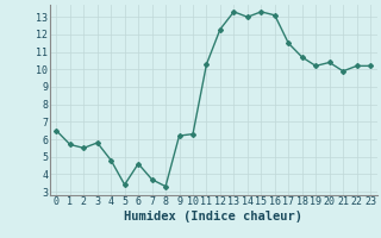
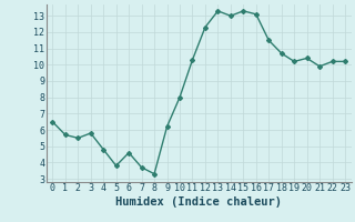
5: 3.4 -> 3.8
10: 6.3 -> 8.0
